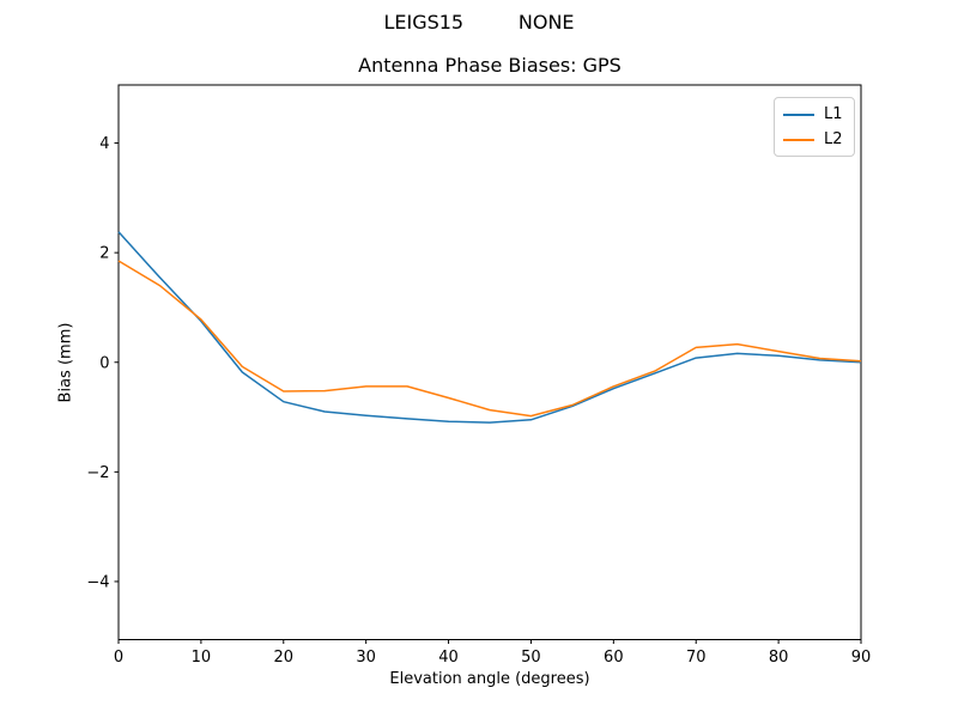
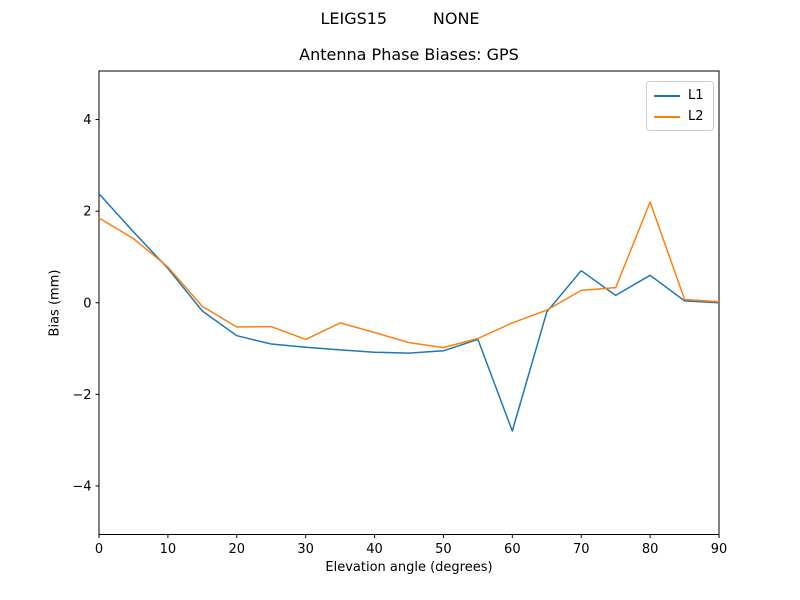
L2/30: -0.4 -> -0.8
L1/60: -0.5 -> -2.8
L1/70: 0.1 -> 0.7
L1/80: 0.1 -> 0.6
L2/80: 0.2 -> 2.2
